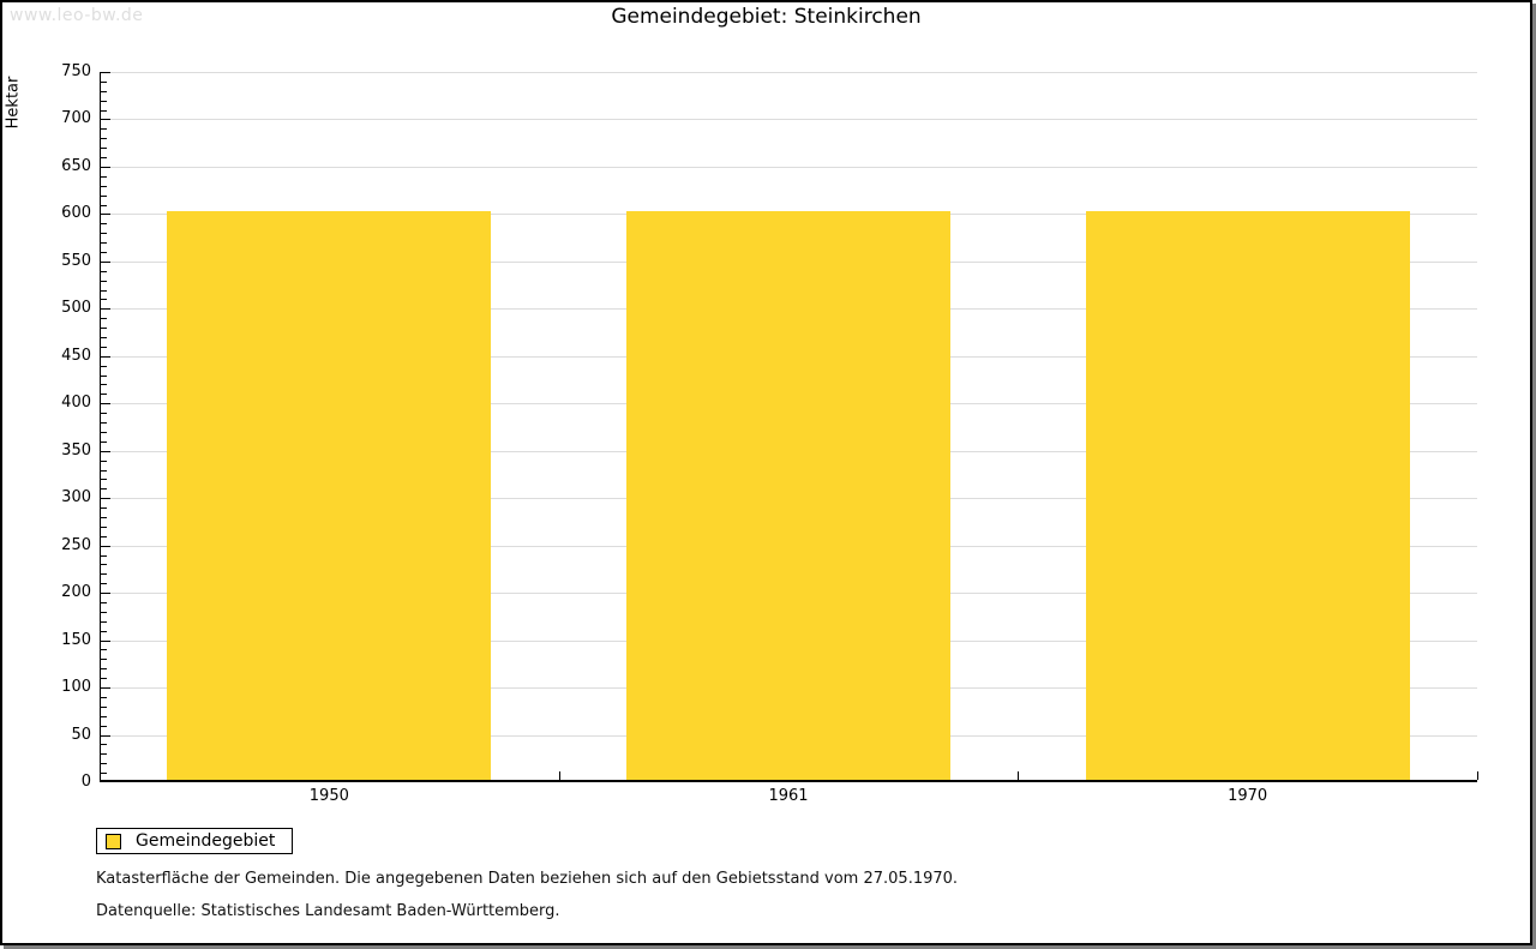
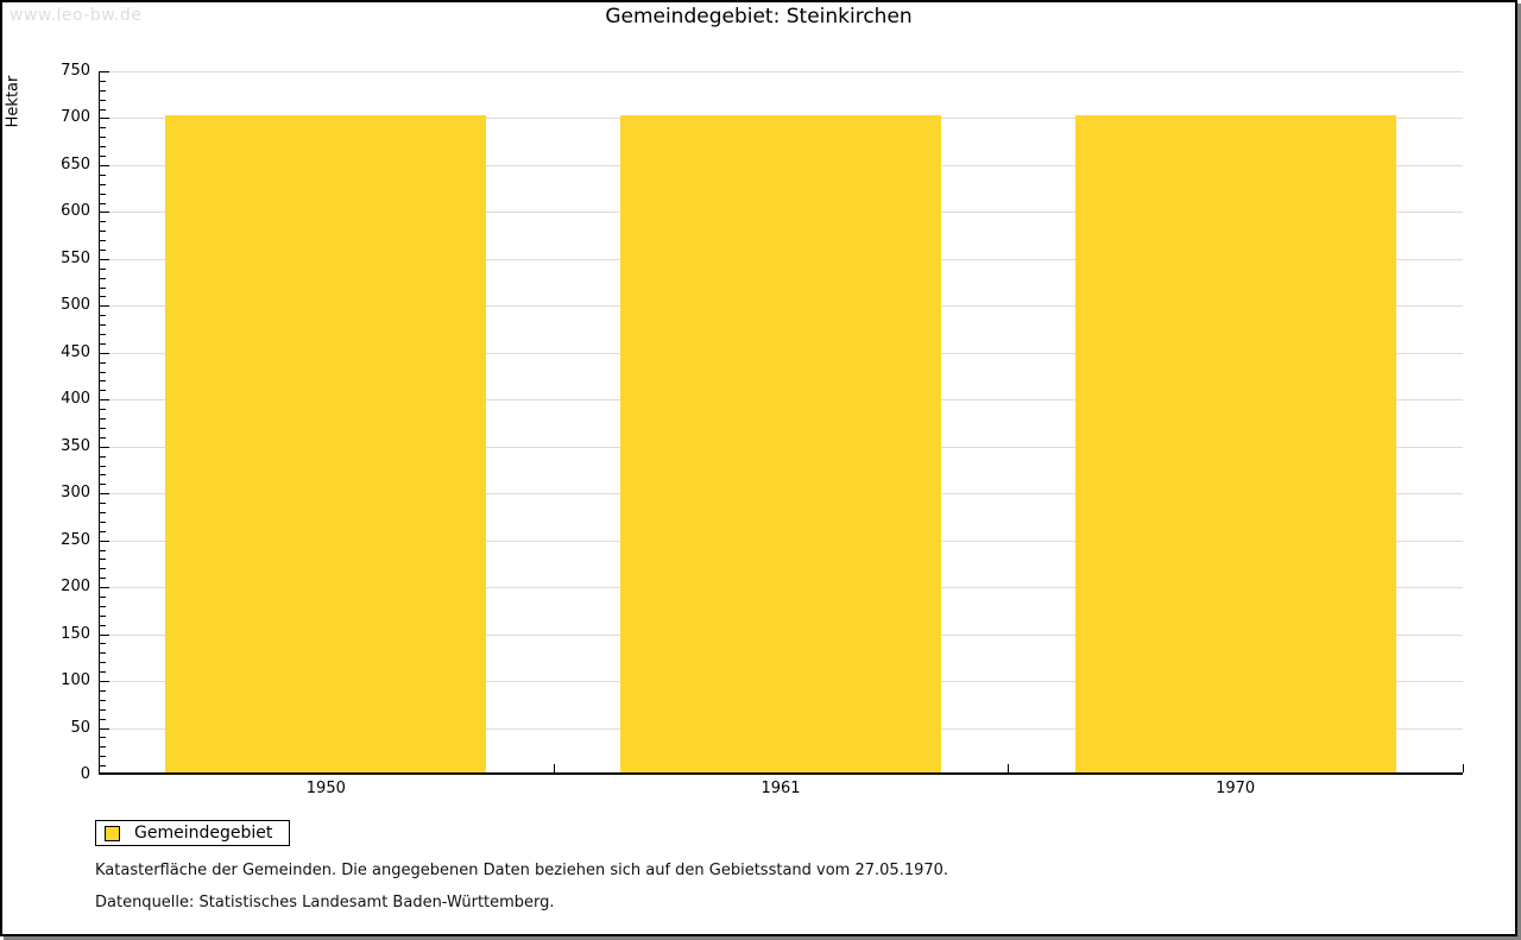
1950: 600 -> 700
1961: 600 -> 700
1970: 600 -> 700
